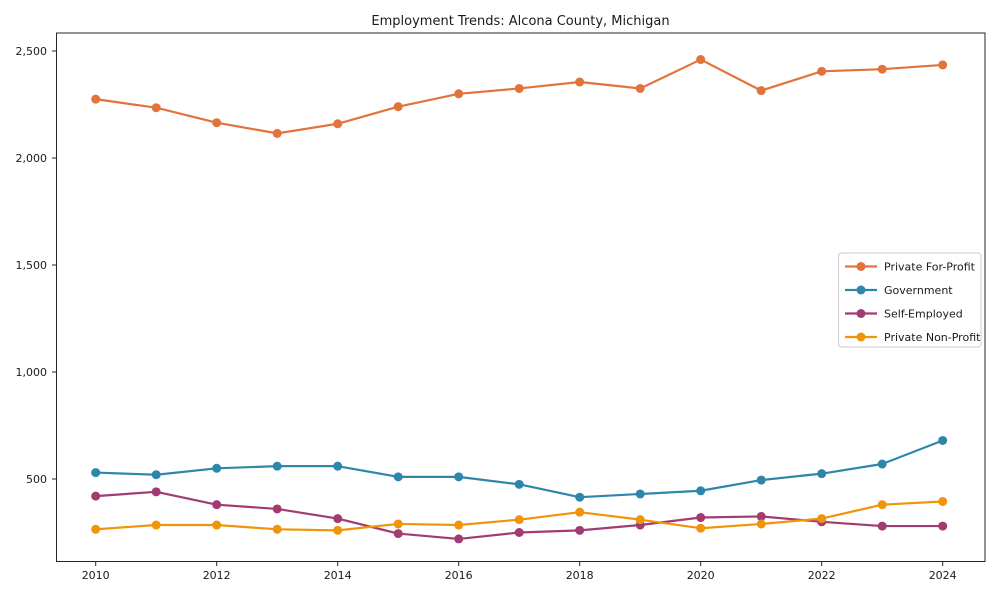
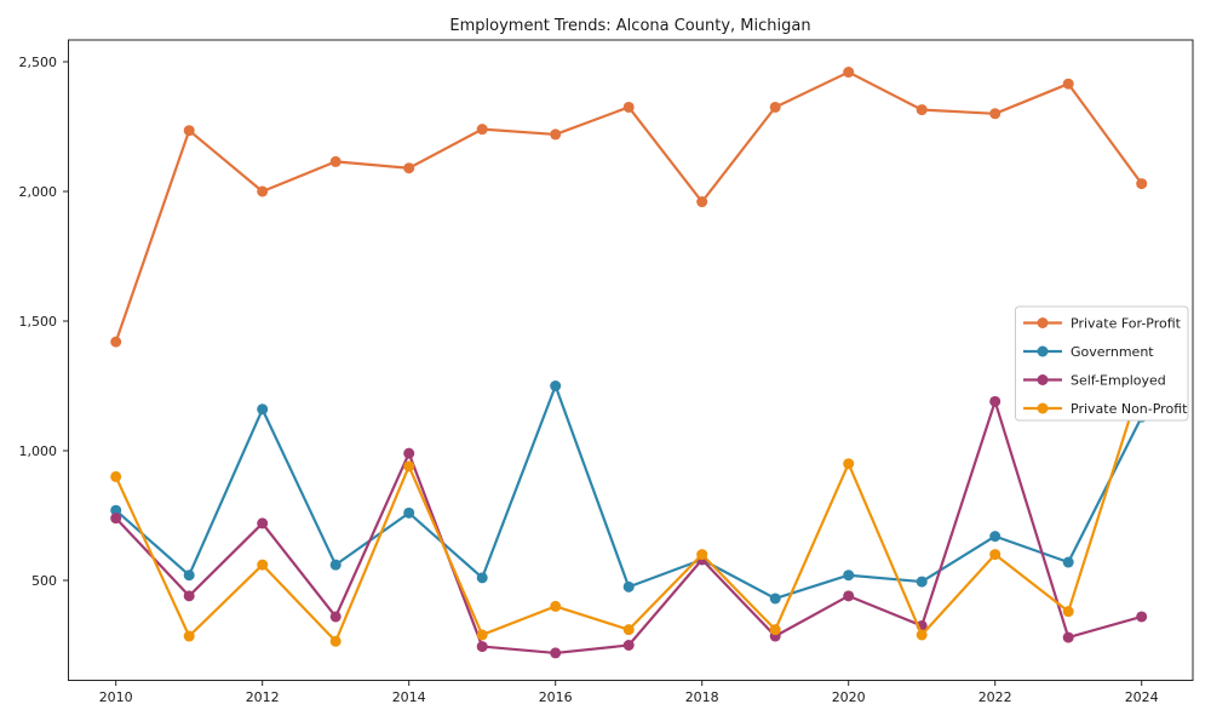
Private For-Profit/2010: 2280 -> 1420
Government/2010: 530 -> 770
Self-Employed/2010: 420 -> 740
Private Non-Profit/2010: 260 -> 900
Private For-Profit/2012: 2160 -> 2000
Government/2012: 550 -> 1160
Self-Employed/2012: 380 -> 720
Private Non-Profit/2012: 280 -> 560
Private For-Profit/2014: 2160 -> 2090
Government/2014: 560 -> 760
Self-Employed/2014: 320 -> 990
Private Non-Profit/2014: 260 -> 940
Private For-Profit/2016: 2300 -> 2220
Government/2016: 510 -> 1250
Private Non-Profit/2016: 280 -> 400
Private For-Profit/2018: 2360 -> 1960
Government/2018: 420 -> 580
Self-Employed/2018: 260 -> 580
Private Non-Profit/2018: 340 -> 600
Government/2020: 440 -> 520
Self-Employed/2020: 320 -> 440
Private Non-Profit/2020: 270 -> 950
Private For-Profit/2022: 2400 -> 2300
Government/2022: 520 -> 670
Self-Employed/2022: 300 -> 1190
Private Non-Profit/2022: 320 -> 600
Private For-Profit/2024: 2440 -> 2030
Government/2024: 680 -> 1130
Self-Employed/2024: 280 -> 360
Private Non-Profit/2024: 400 -> 1270
